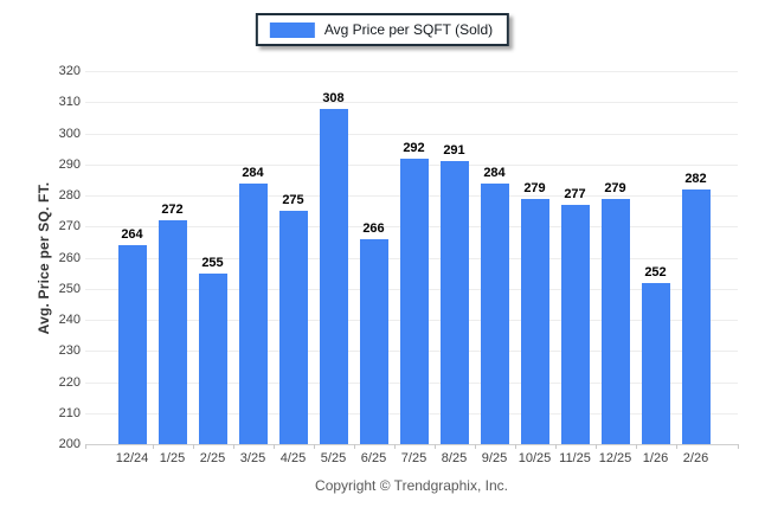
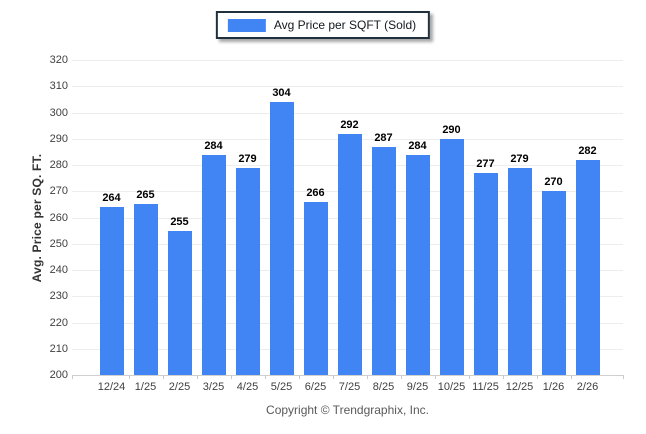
1/25: 272 -> 265
4/25: 275 -> 279
5/25: 308 -> 304
8/25: 291 -> 287
10/25: 279 -> 290
1/26: 252 -> 270
